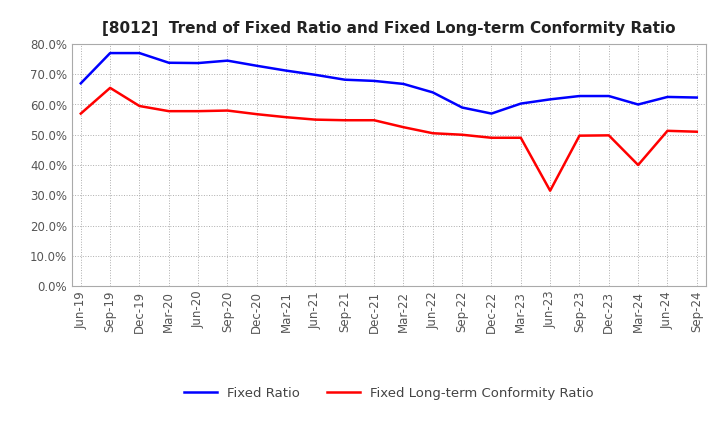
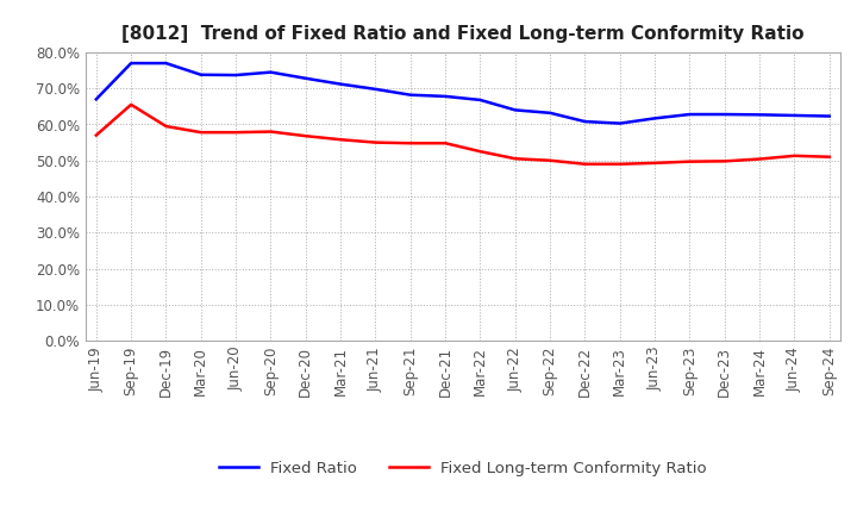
Fixed Ratio/Sep-22: 59.0% -> 63.2%
Fixed Ratio/Dec-22: 57.0% -> 60.8%
Fixed Long-term Conformity Ratio/Jun-23: 31.5% -> 49.3%
Fixed Ratio/Mar-24: 60.0% -> 62.7%
Fixed Long-term Conformity Ratio/Mar-24: 40.0% -> 50.4%
